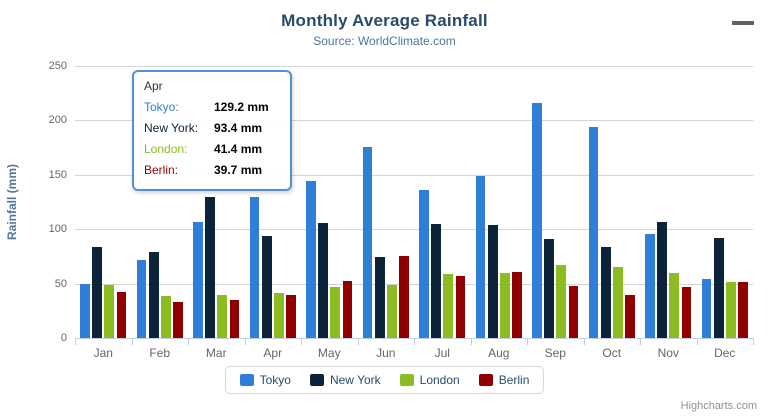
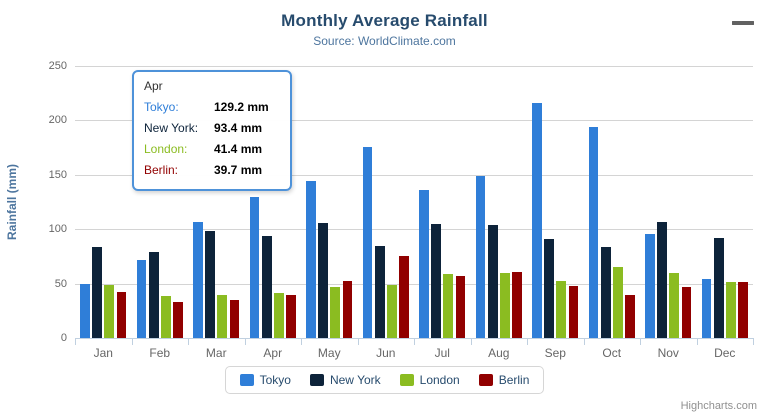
New York/Mar: 130 -> 98
New York/Jun: 74 -> 84
London/Sep: 67 -> 52
